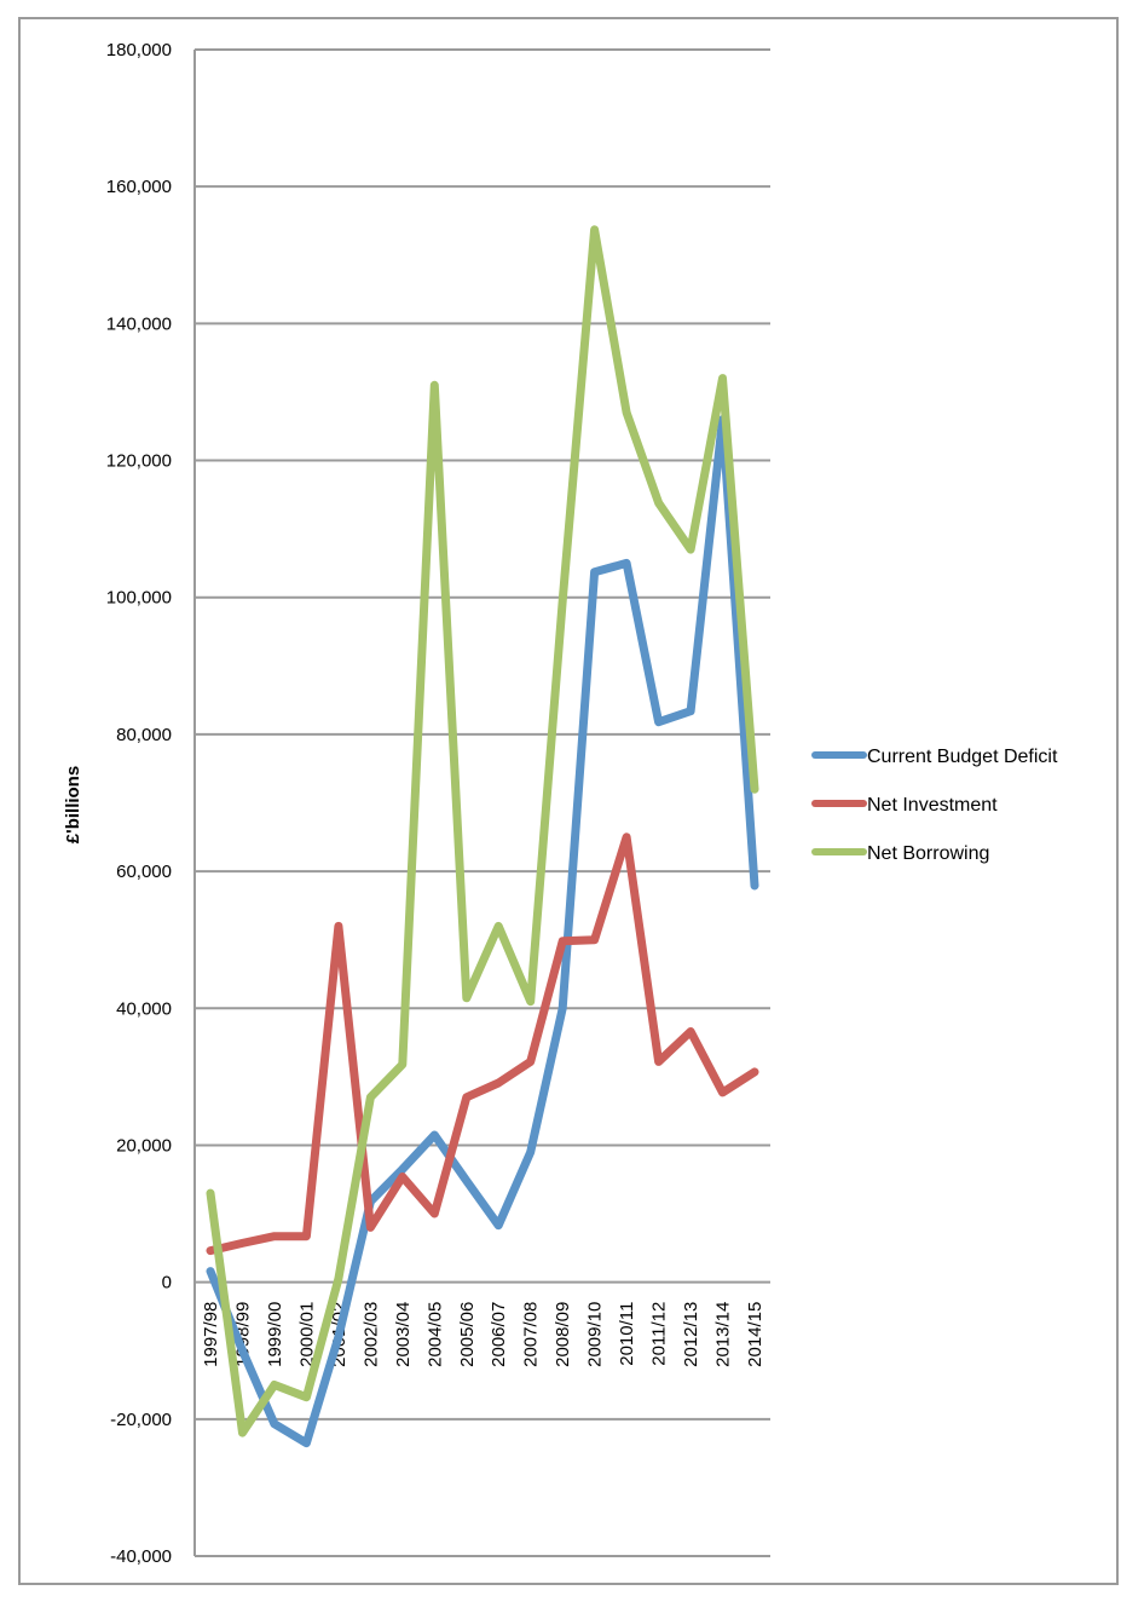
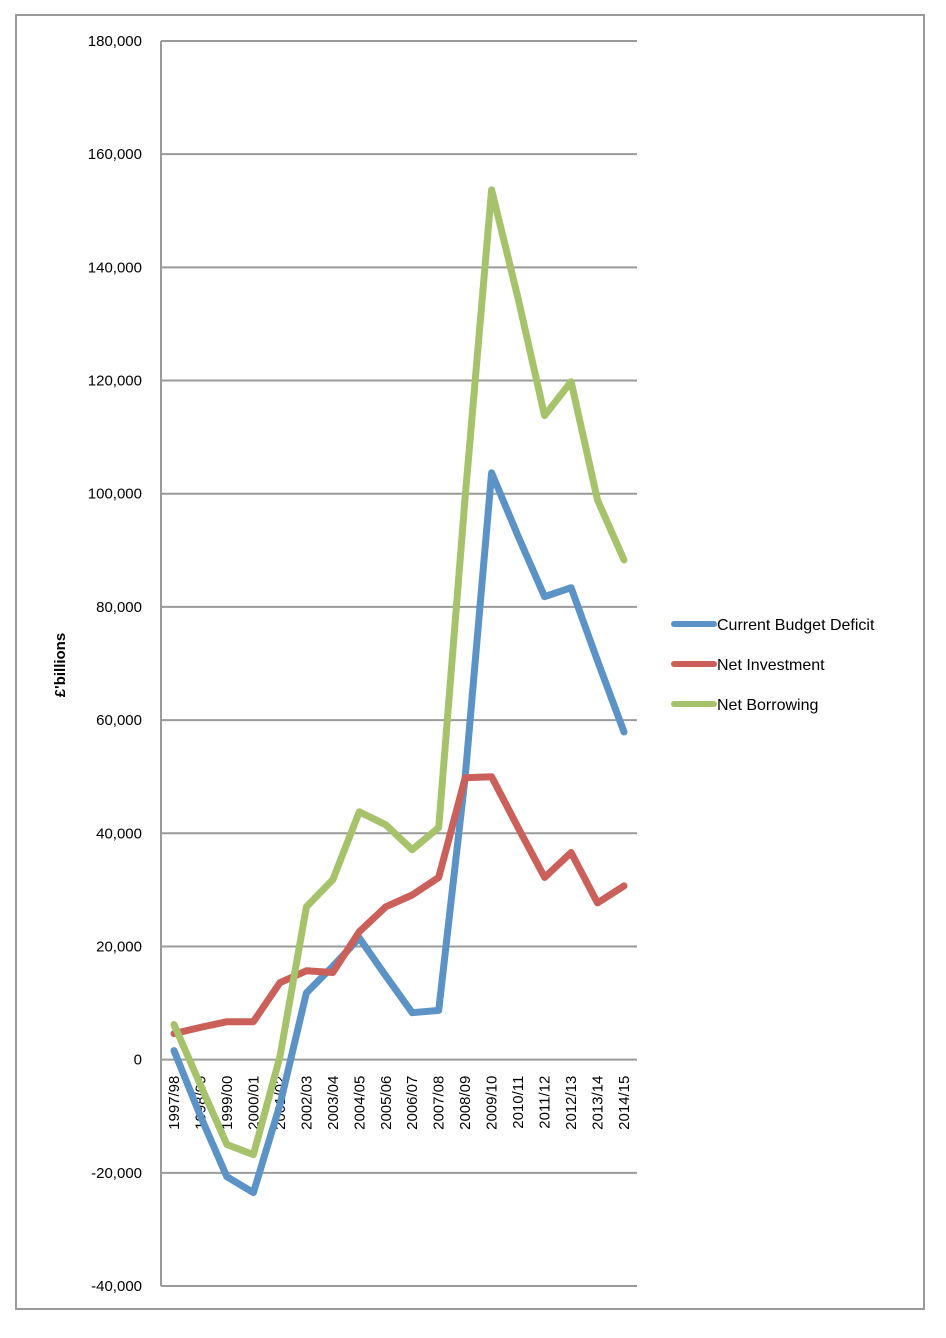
Net Borrowing/1997/98: 13000 -> 6000
Net Borrowing/1998/99: -22000 -> -4000
Net Investment/2001/02: 52000 -> 14000
Net Investment/2002/03: 8000 -> 16000
Net Investment/2004/05: 10000 -> 23000
Net Borrowing/2004/05: 131000 -> 44000
Net Borrowing/2006/07: 52000 -> 37000
Current Budget Deficit/2007/08: 19000 -> 9000
Current Budget Deficit/2008/09: 40000 -> 50000
Current Budget Deficit/2010/11: 105000 -> 92000
Net Investment/2010/11: 65000 -> 41000
Net Borrowing/2010/11: 127000 -> 134000
Net Borrowing/2012/13: 107000 -> 120000
Current Budget Deficit/2013/14: 126000 -> 70000
Net Borrowing/2013/14: 132000 -> 99000
Net Borrowing/2014/15: 72000 -> 88000
